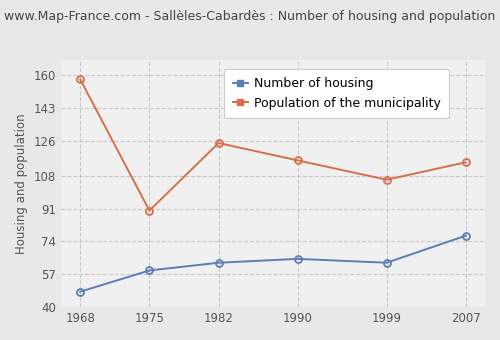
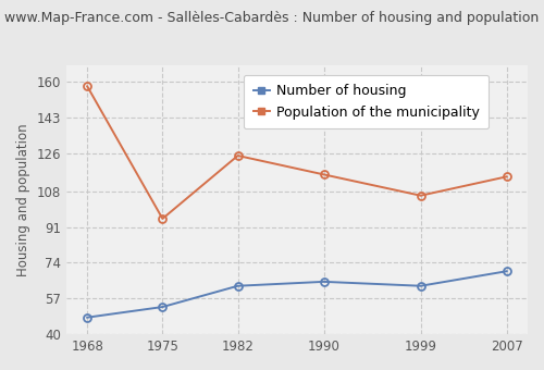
Number of housing/1975: 59 -> 53
Population of the municipality/1975: 90 -> 95
Number of housing/2007: 77 -> 70
